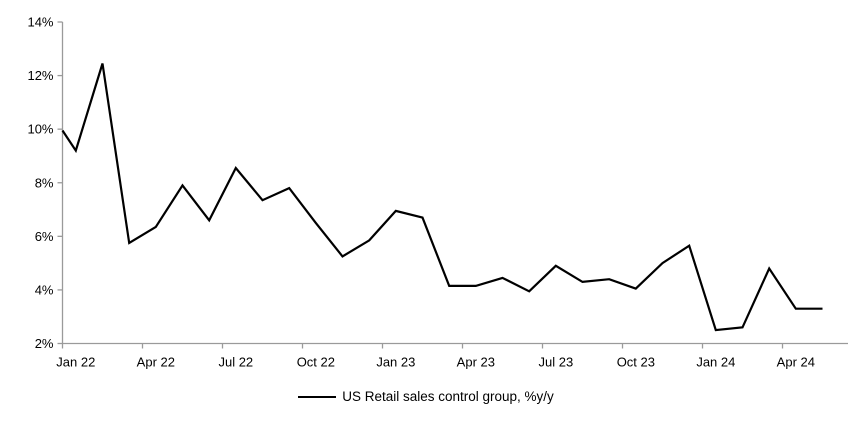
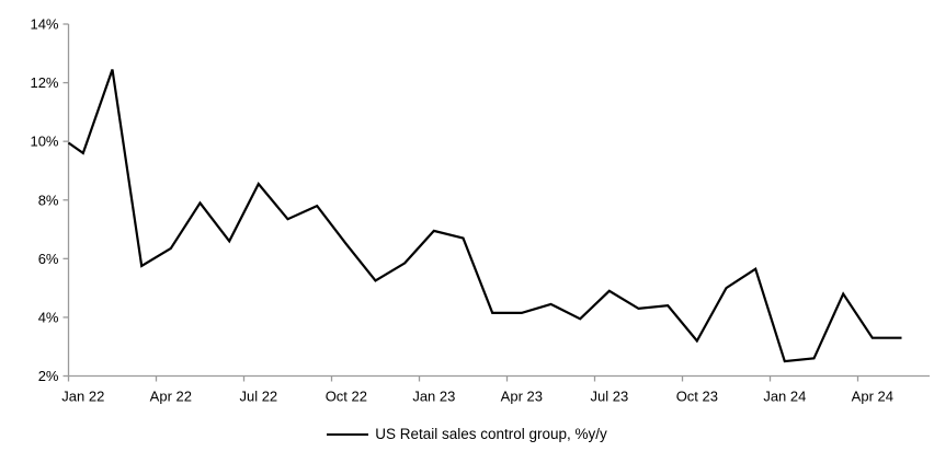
Jan 22: 9.2% -> 9.6%
Oct 23: 4.0% -> 3.2%
